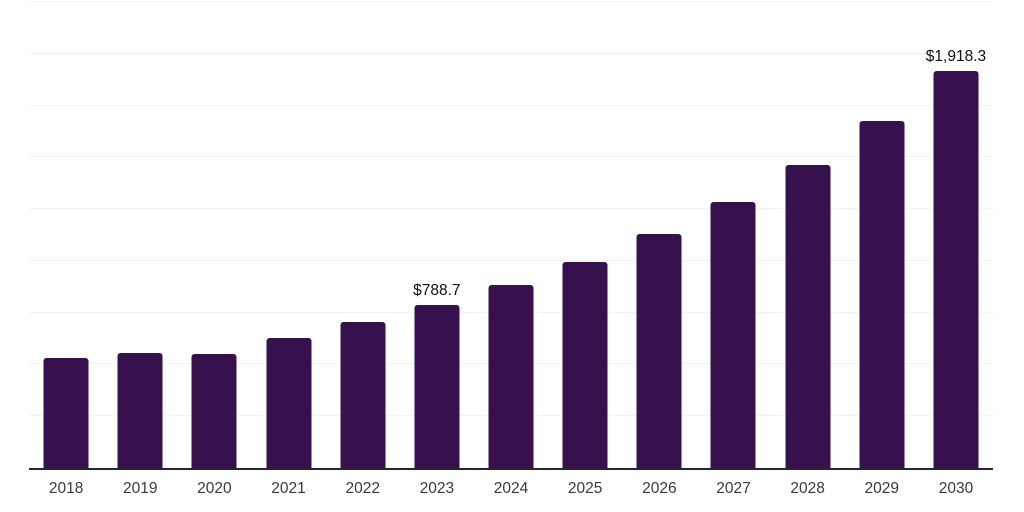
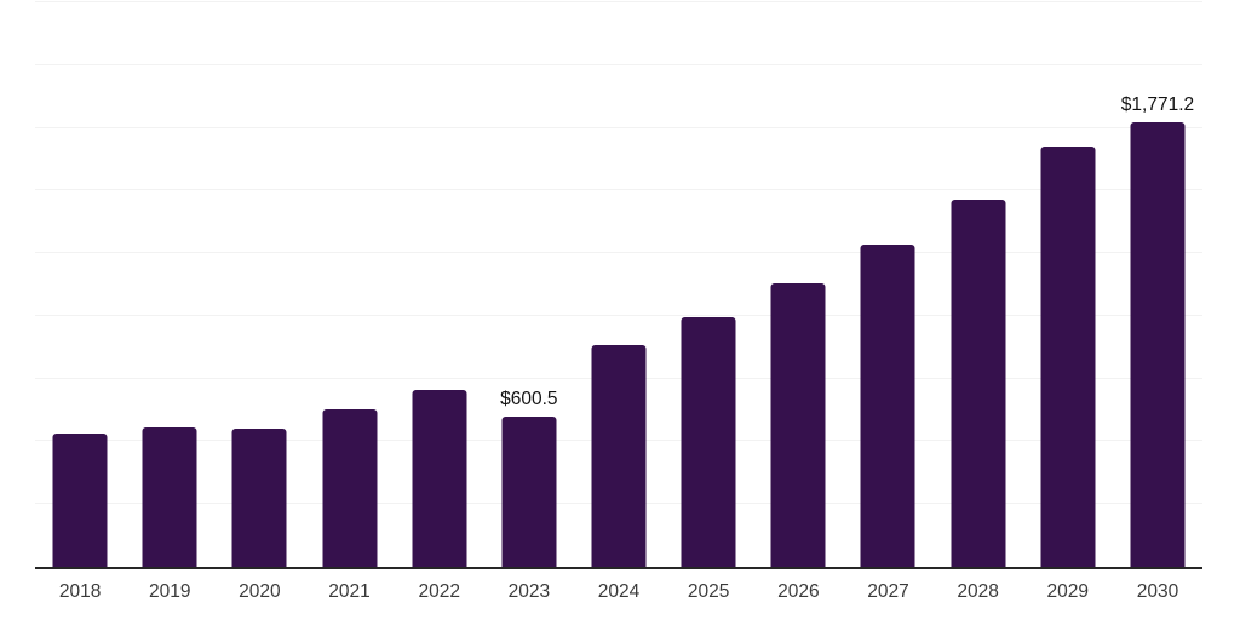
2023: $788.7 -> $600.5
2030: $1,918.3 -> $1,771.2
